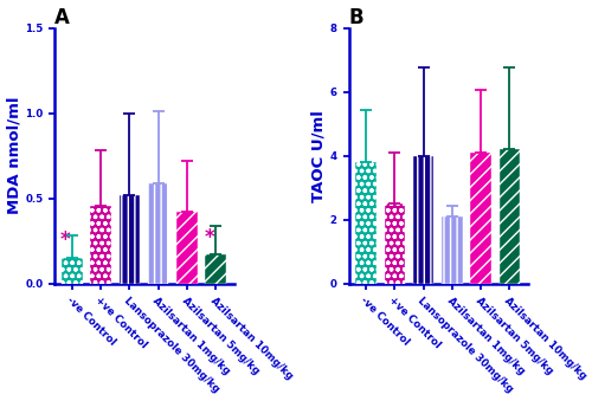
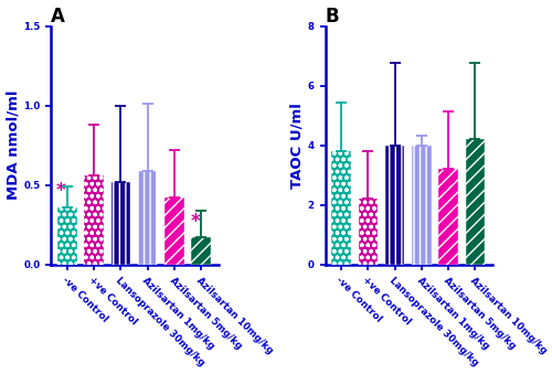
A/-ve Control: 0.15 -> 0.36
A/+ve Control: 0.46 -> 0.56
B/+ve Control: 2.5 -> 2.2
B/Azilsartan 1mg/kg: 2.1 -> 4.0
B/Azilsartan 5mg/kg: 4.1 -> 3.2
